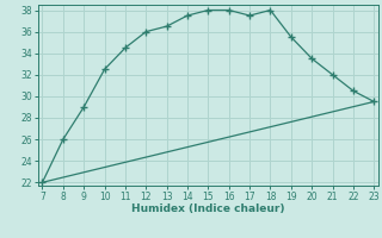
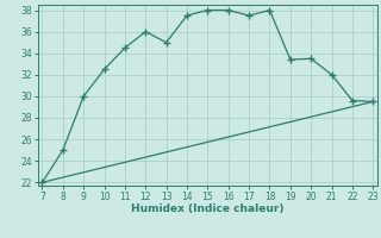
8: 26.0 -> 25.0
9: 29.0 -> 30.0
13: 36.5 -> 35.0
19: 35.5 -> 33.4
22: 30.5 -> 29.6
